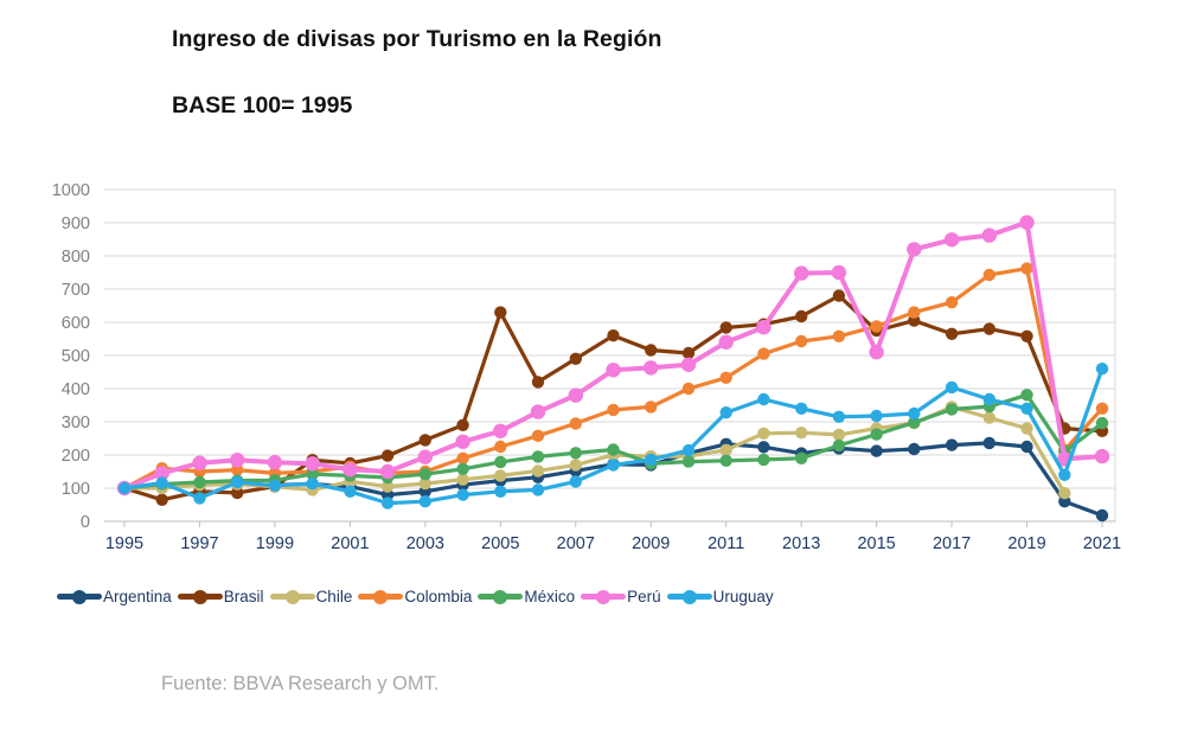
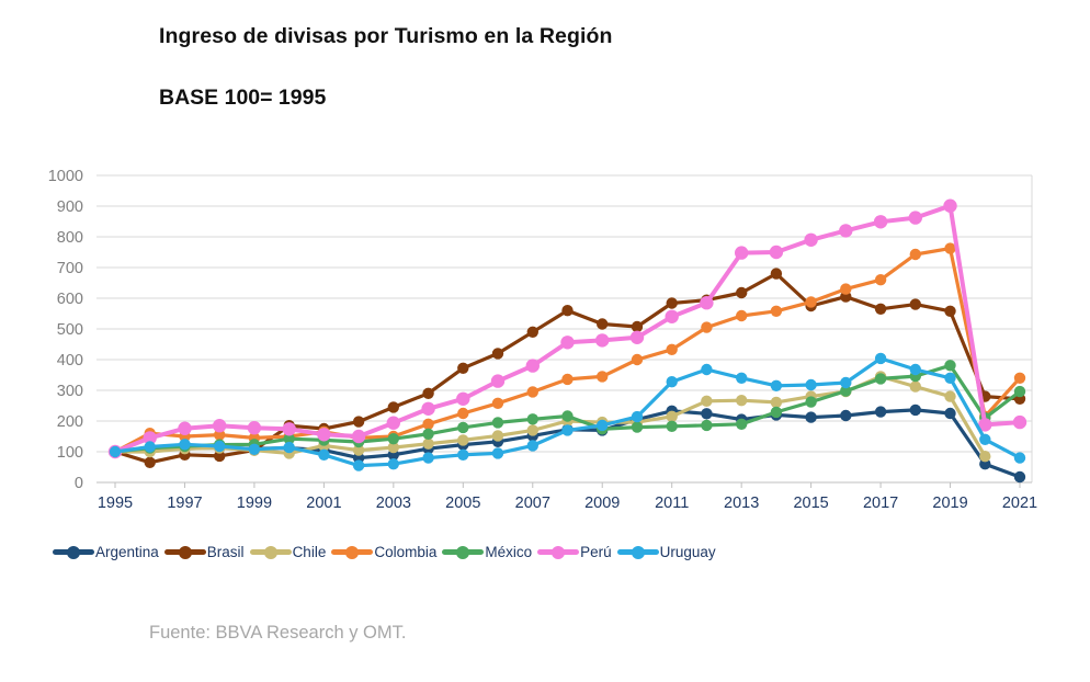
Uruguay/1997: 70 -> 120
Brasil/2005: 630 -> 370
Perú/2015: 510 -> 790
Uruguay/2021: 460 -> 80
